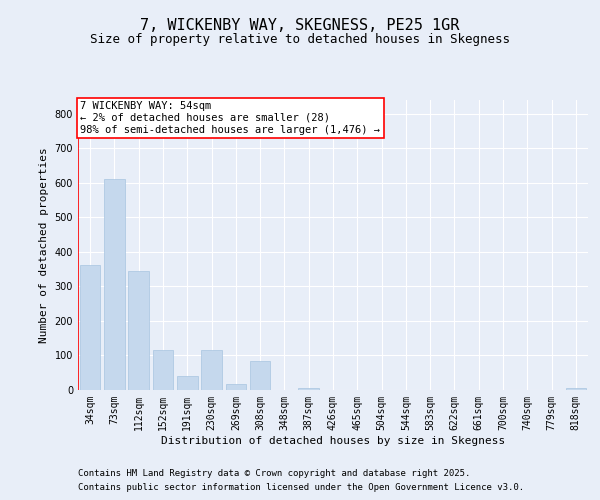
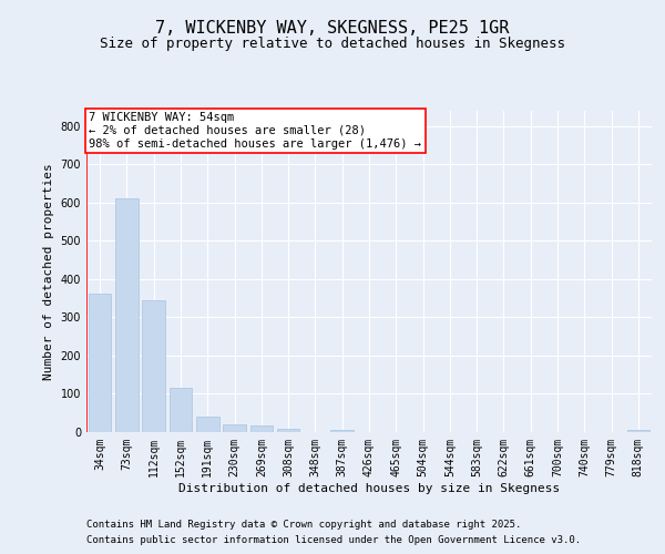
230sqm: 115 -> 20
308sqm: 85 -> 9
